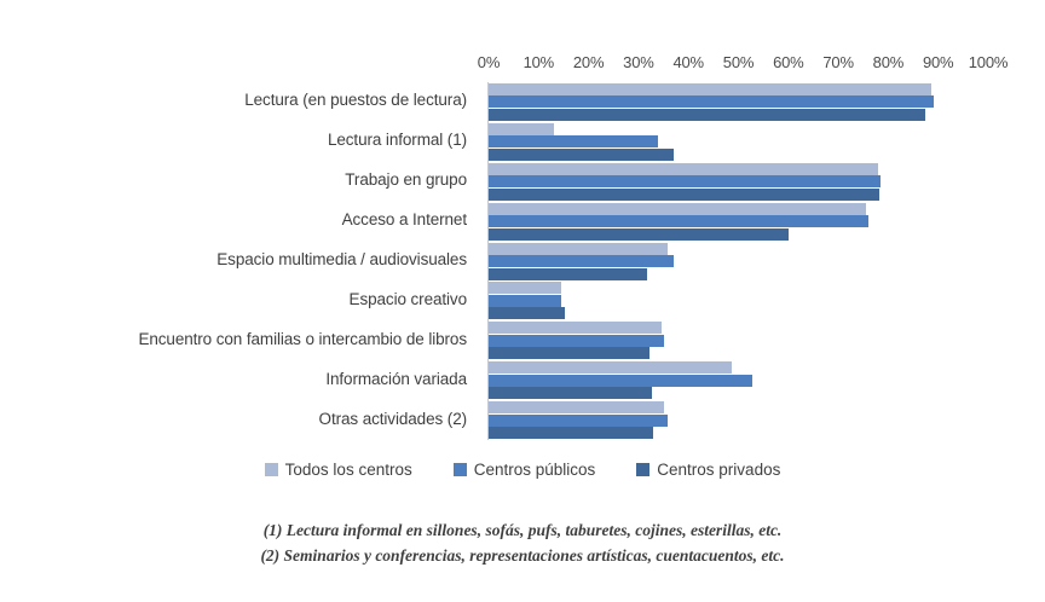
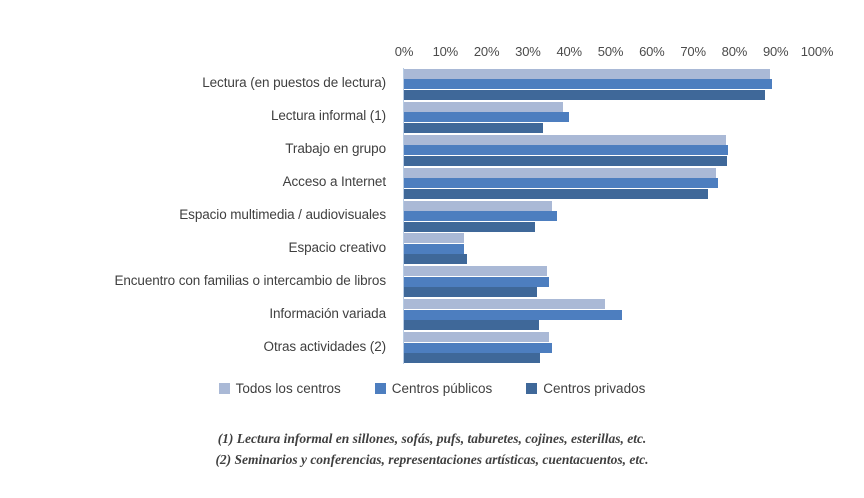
Todos los centros/Lectura informal (1): 13% -> 38%
Centros públicos/Lectura informal (1): 34% -> 40%
Centros privados/Lectura informal (1): 37% -> 34%
Centros privados/Acceso a Internet: 60% -> 74%
